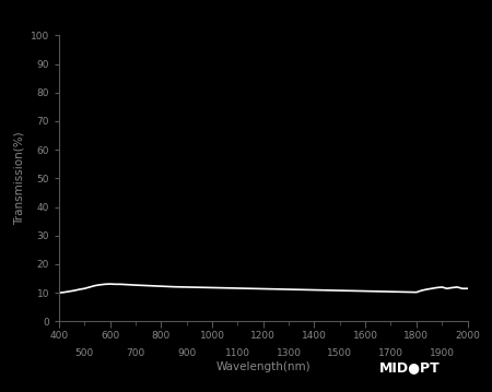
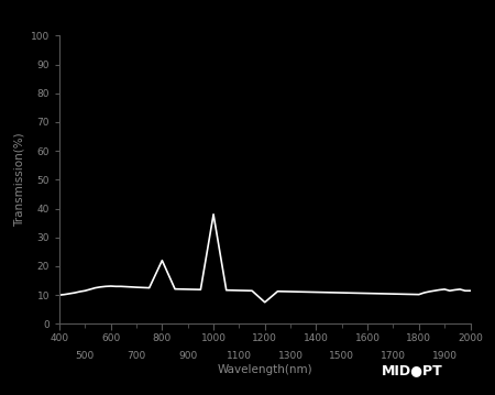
800: 12.3 -> 22.0
1000: 11.8 -> 38.0
1200: 11.4 -> 7.5
